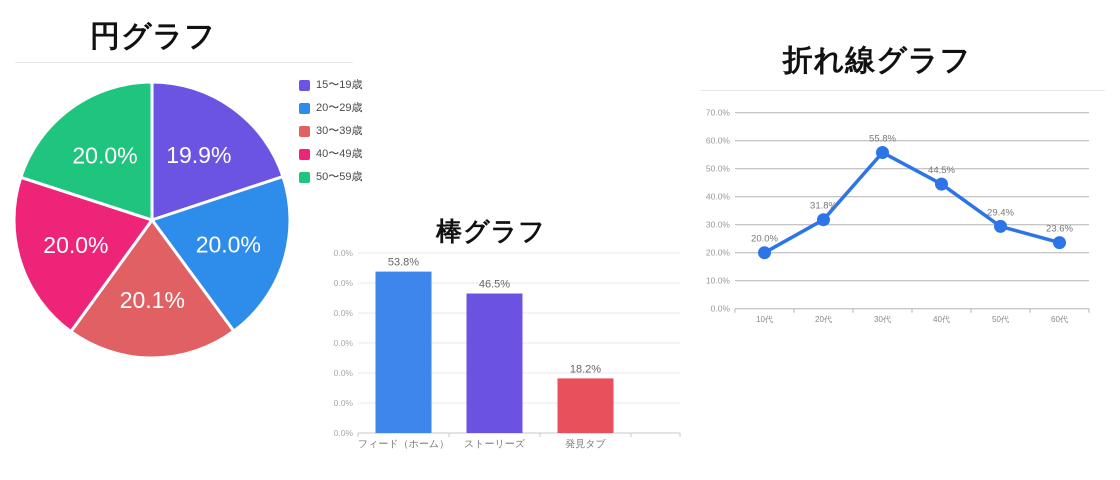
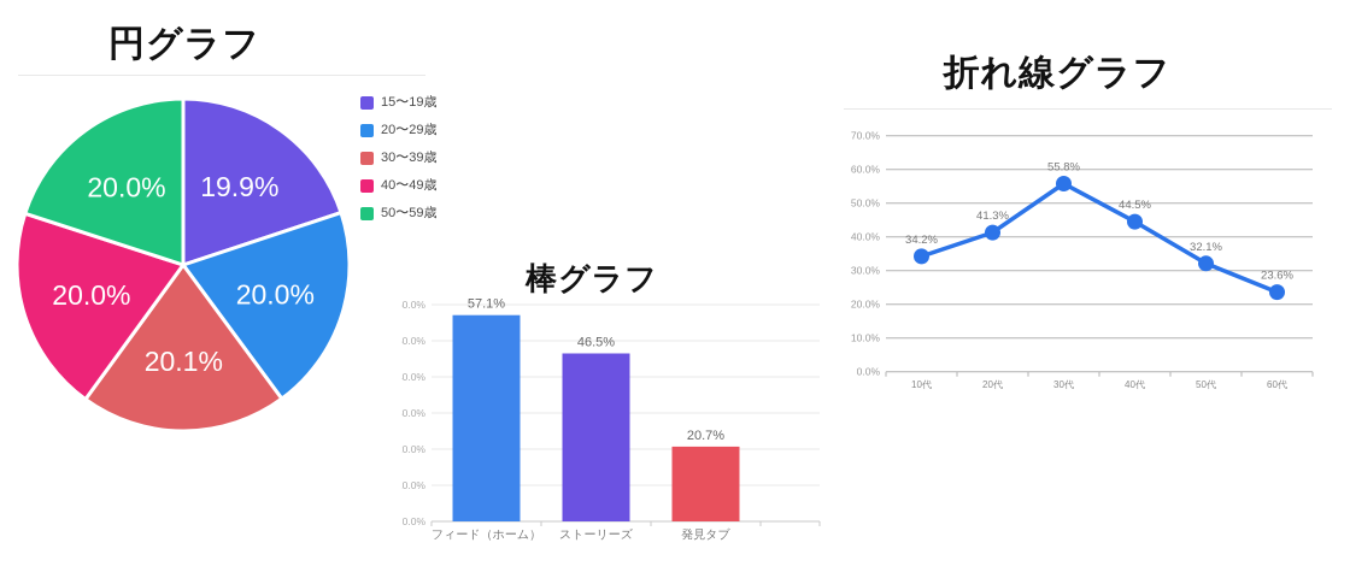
棒グラフ/フィード（ホーム）: 53.8% -> 57.1%
棒グラフ/発見タブ: 18.2% -> 20.7%
折れ線グラフ/10代: 20.0% -> 34.2%
折れ線グラフ/20代: 31.8% -> 41.3%
折れ線グラフ/50代: 29.4% -> 32.1%
